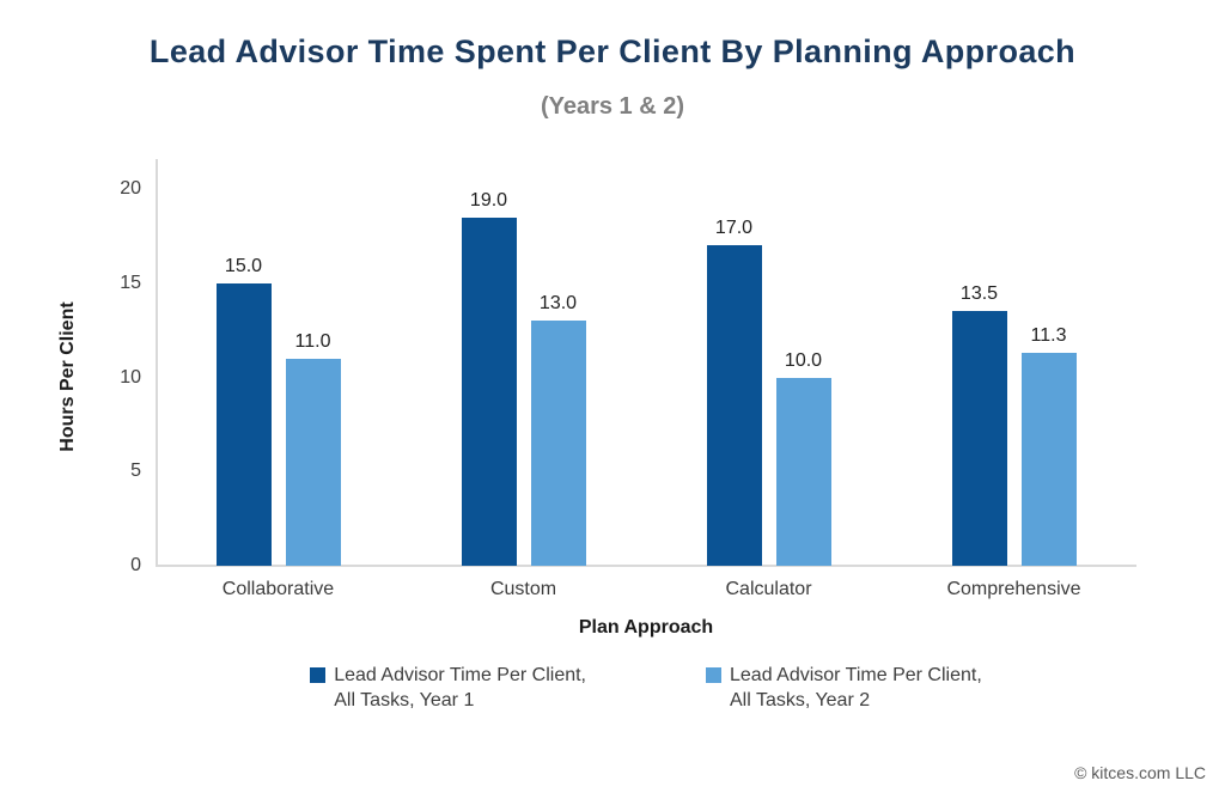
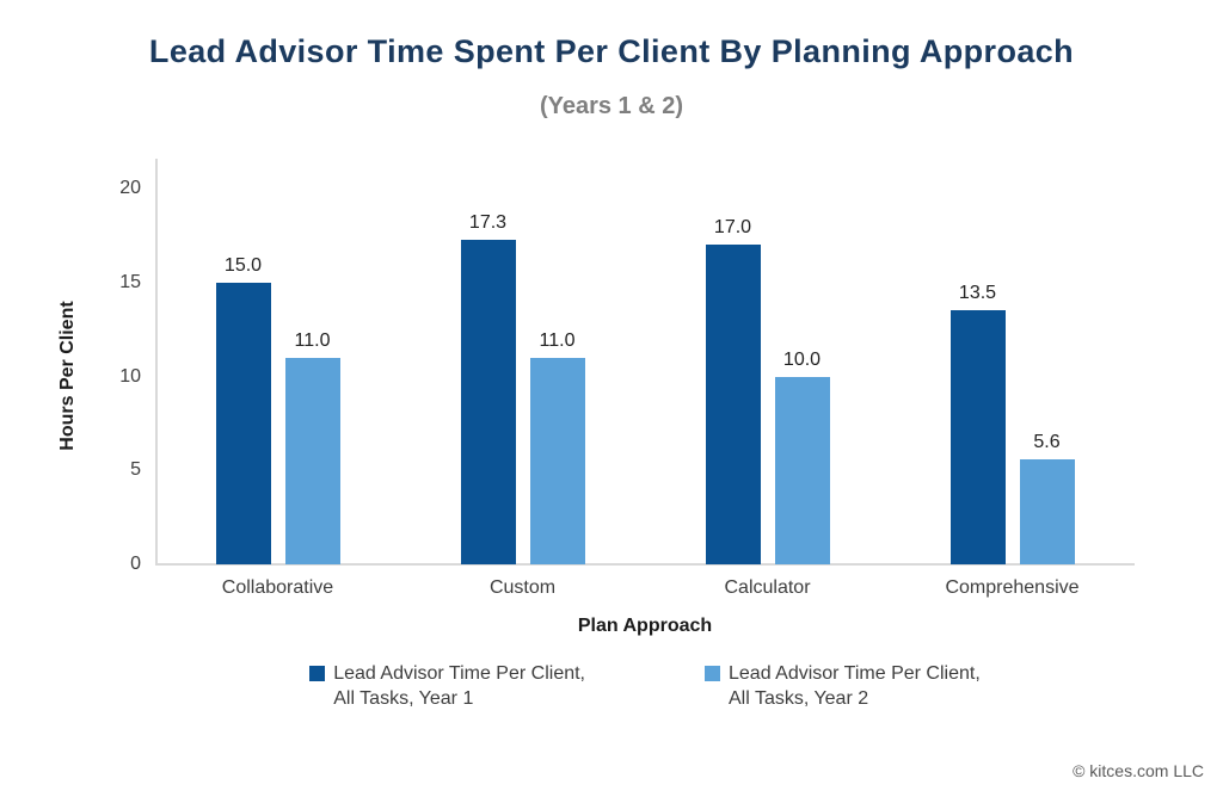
Lead Advisor Time Per Client, All Tasks, Year 1/Custom: 19.0 -> 17.3
Lead Advisor Time Per Client, All Tasks, Year 2/Custom: 13.0 -> 11.0
Lead Advisor Time Per Client, All Tasks, Year 2/Comprehensive: 11.3 -> 5.6
